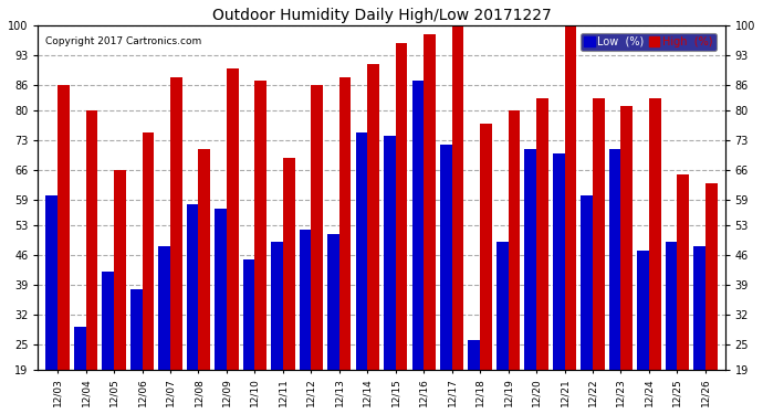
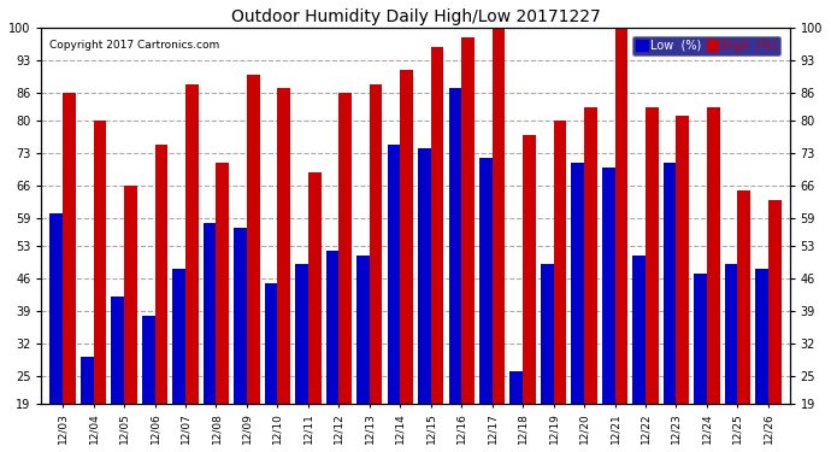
Low (%)/12/22: 60 -> 51
